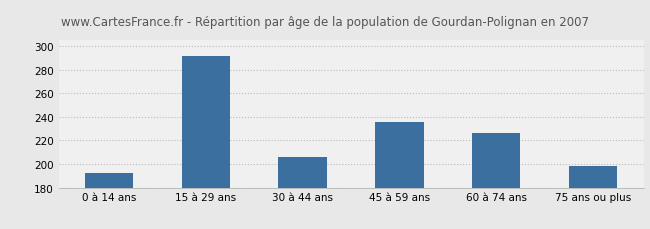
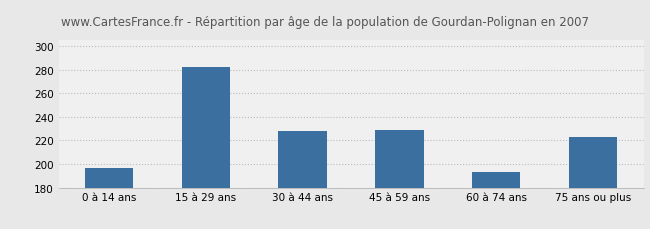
0 à 14 ans: 192 -> 197
15 à 29 ans: 292 -> 282
30 à 44 ans: 206 -> 228
45 à 59 ans: 236 -> 229
60 à 74 ans: 226 -> 193
75 ans ou plus: 198 -> 223
